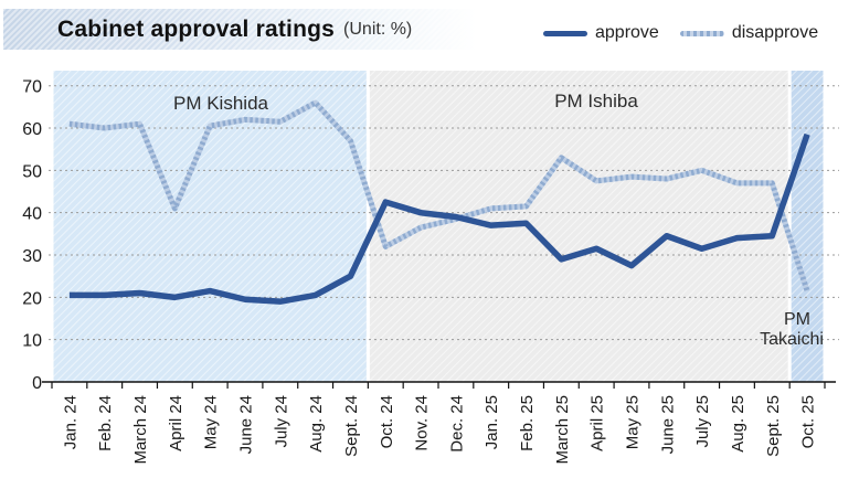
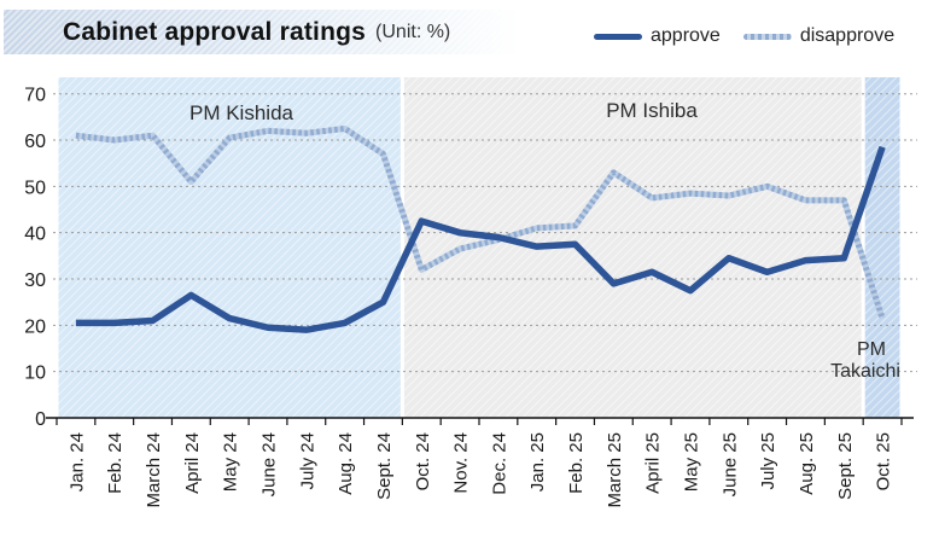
approve/April 24: 20 -> 26
disapprove/April 24: 41 -> 51
disapprove/Aug. 24: 66 -> 62
